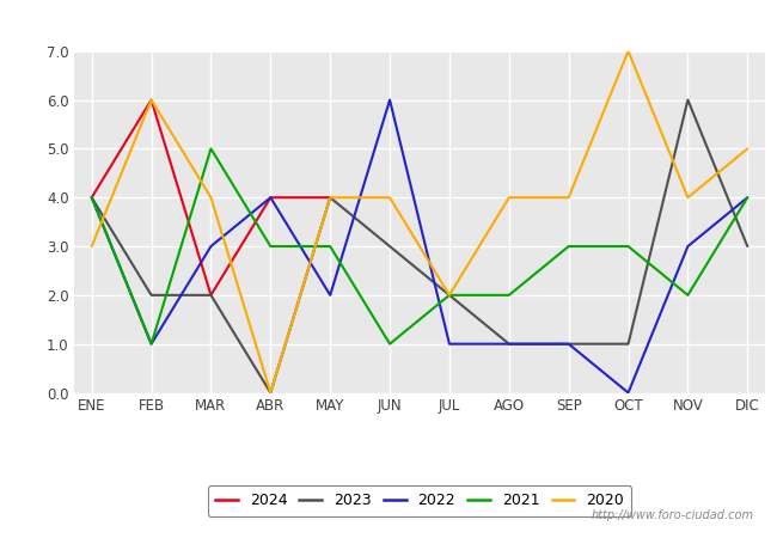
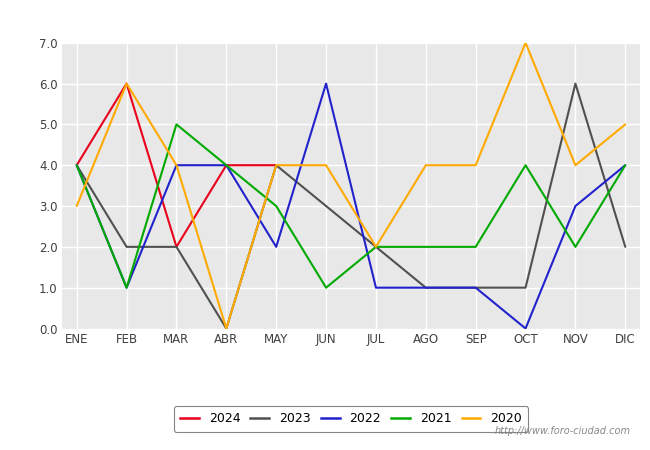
2022/MAR: 3 -> 4
2021/ABR: 3 -> 4
2021/SEP: 3 -> 2
2021/OCT: 3 -> 4
2023/DIC: 3 -> 2
